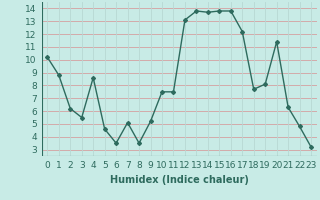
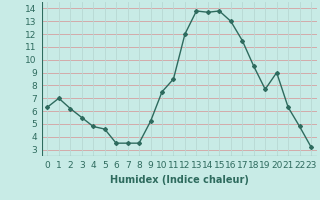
0: 10.2 -> 6.3
1: 8.8 -> 7.0
4: 8.6 -> 4.8
7: 5.1 -> 3.5
11: 7.5 -> 8.5
12: 13.1 -> 12.0
16: 13.8 -> 13.0
17: 12.2 -> 11.5
18: 7.7 -> 9.5
19: 8.1 -> 7.7
20: 11.4 -> 9.0
